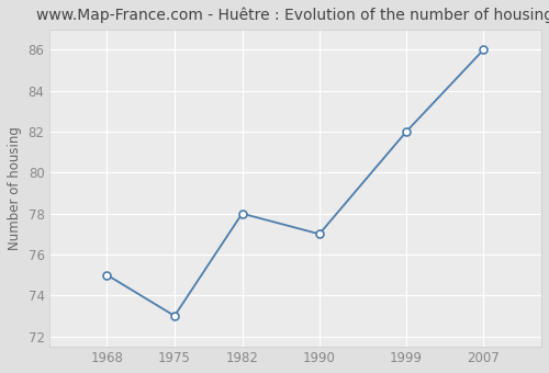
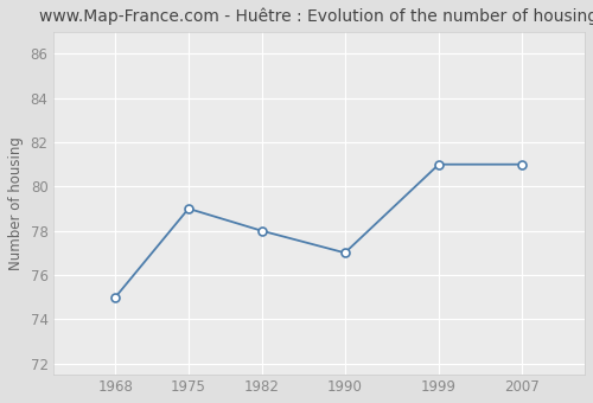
1975: 73 -> 79
1999: 82 -> 81
2007: 86 -> 81
